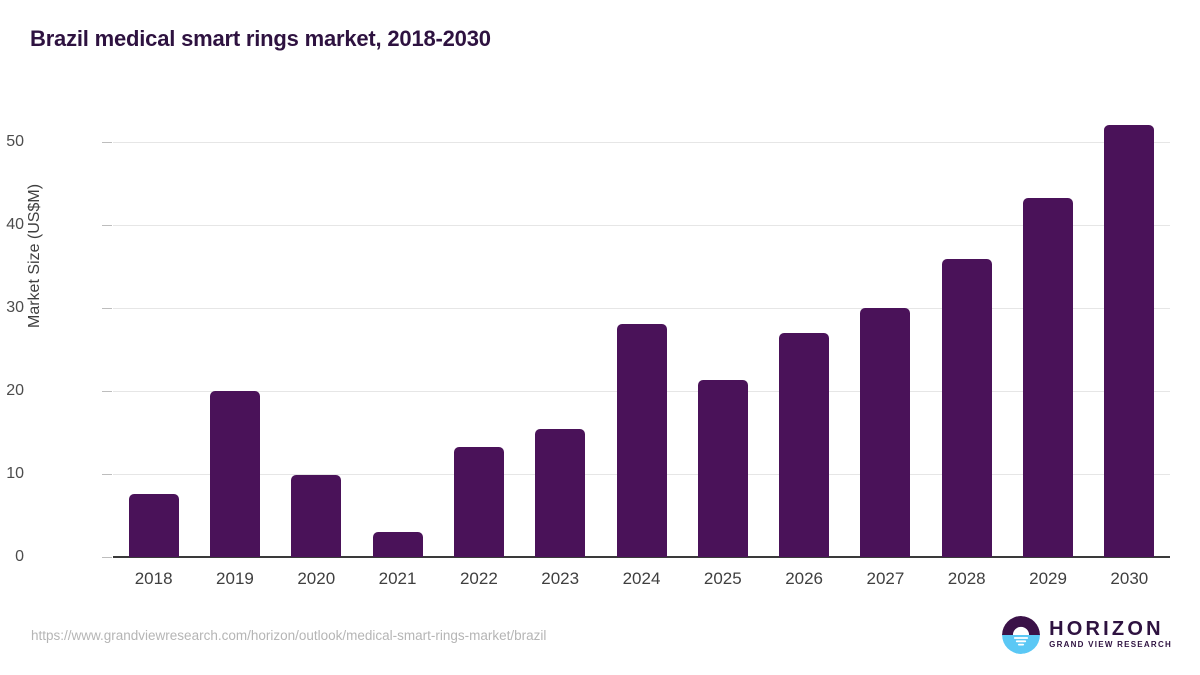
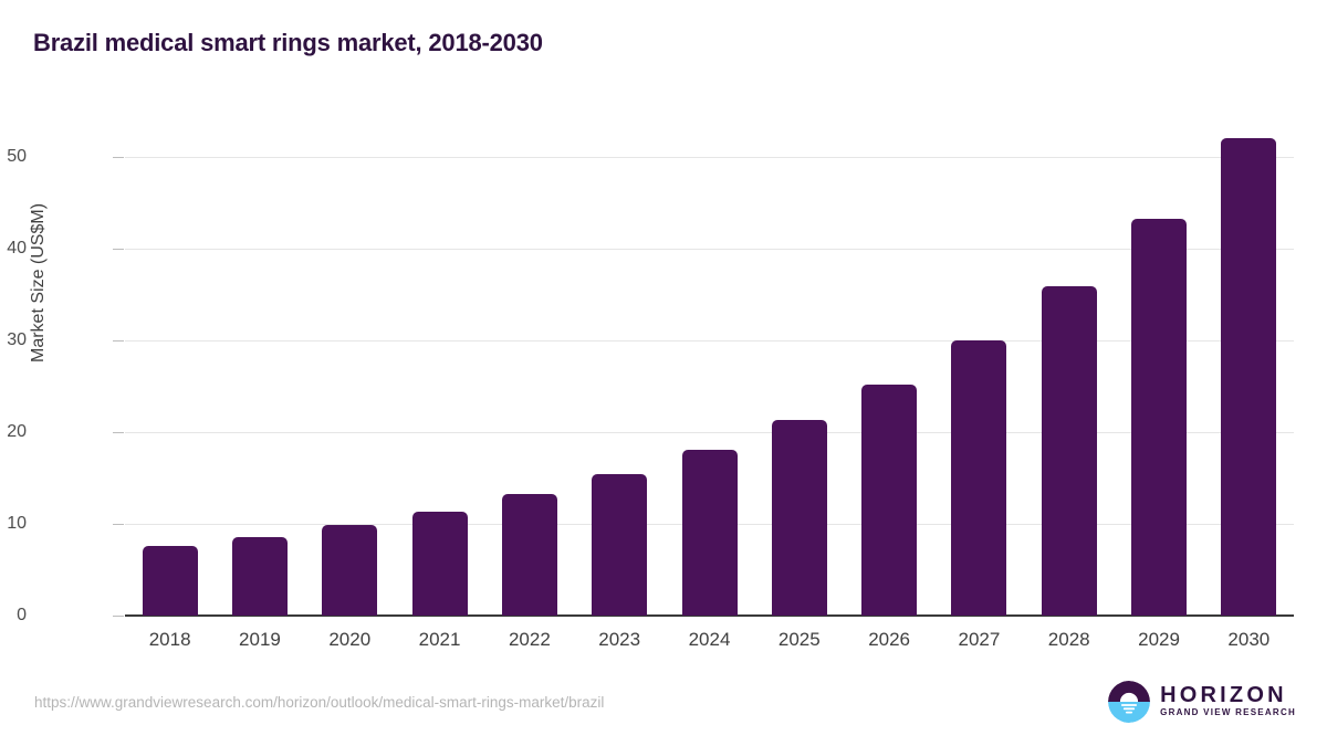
2019: 20 -> 9
2021: 3 -> 11
2024: 28 -> 18
2026: 27 -> 25
